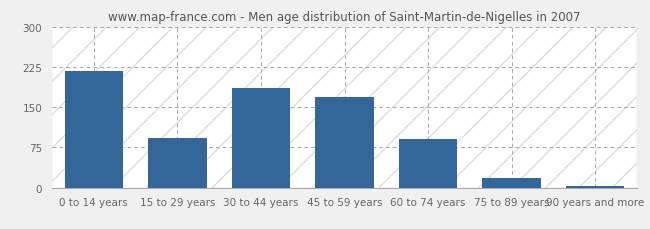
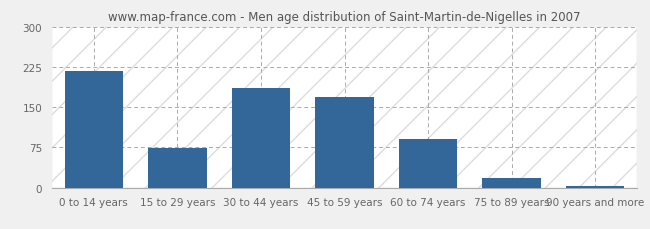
15 to 29 years: 93 -> 74
